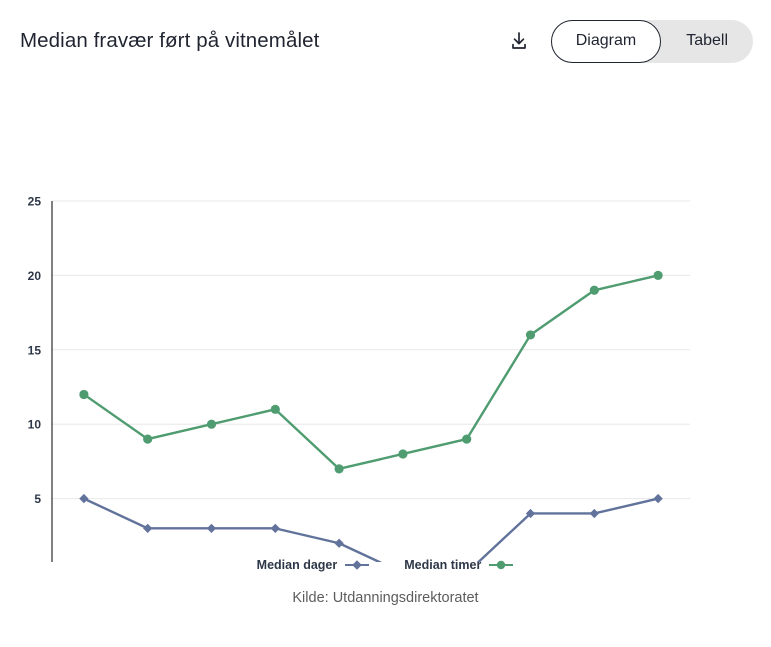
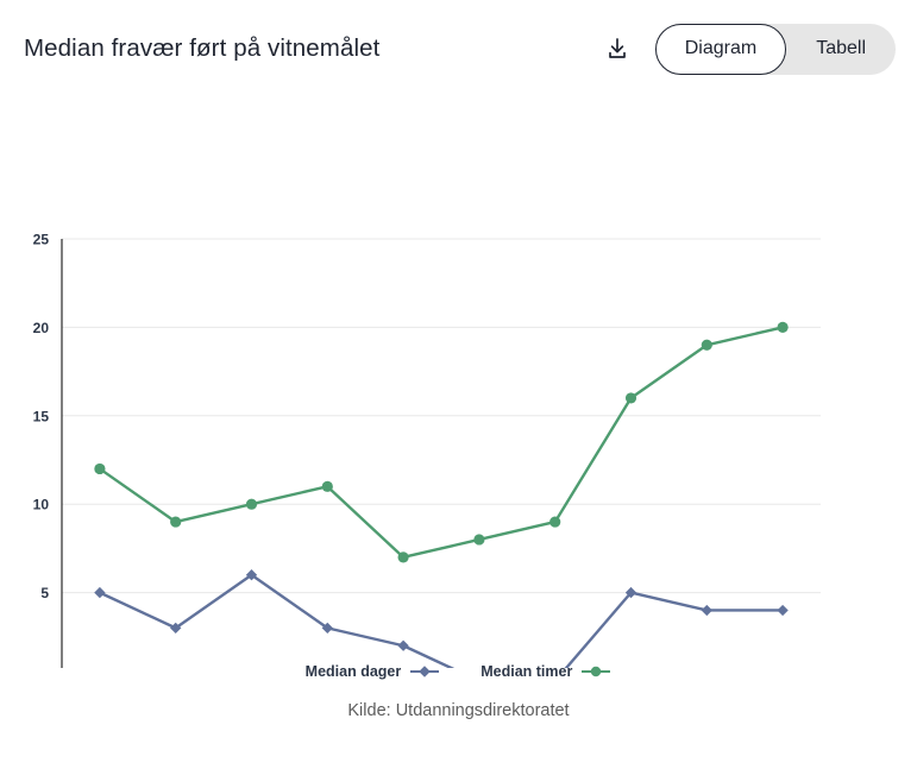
Median dager/2017–18: 3 -> 6
Median dager/2022–23: 4 -> 5
Median dager/2024–25: 5 -> 4
